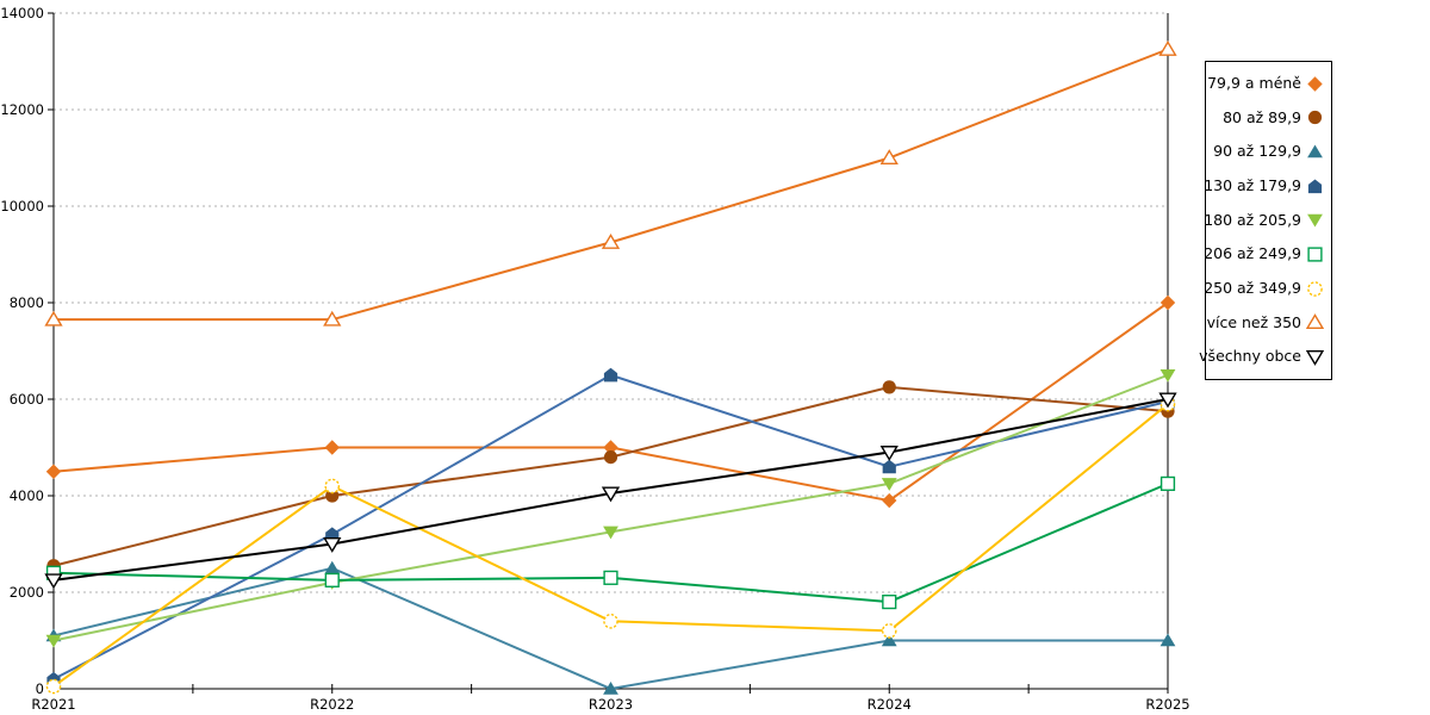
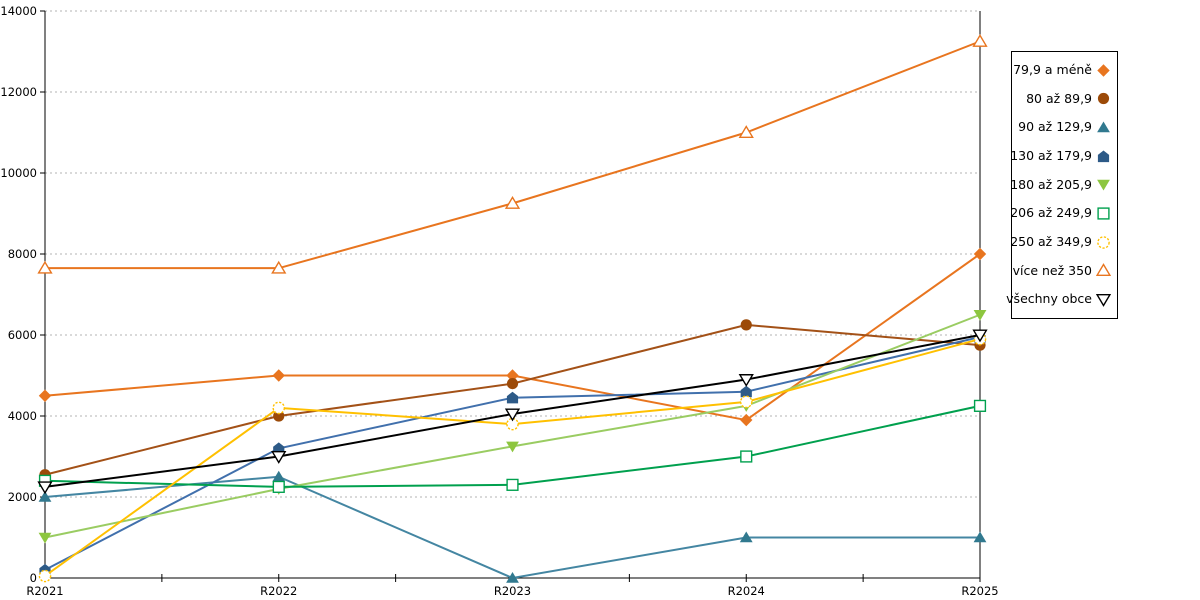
90 až 129,9/R2021: 1100 -> 2000
130 až 179,9/R2023: 6500 -> 4400
250 až 349,9/R2023: 1400 -> 3800
206 až 249,9/R2024: 1800 -> 3000
250 až 349,9/R2024: 1200 -> 4400
